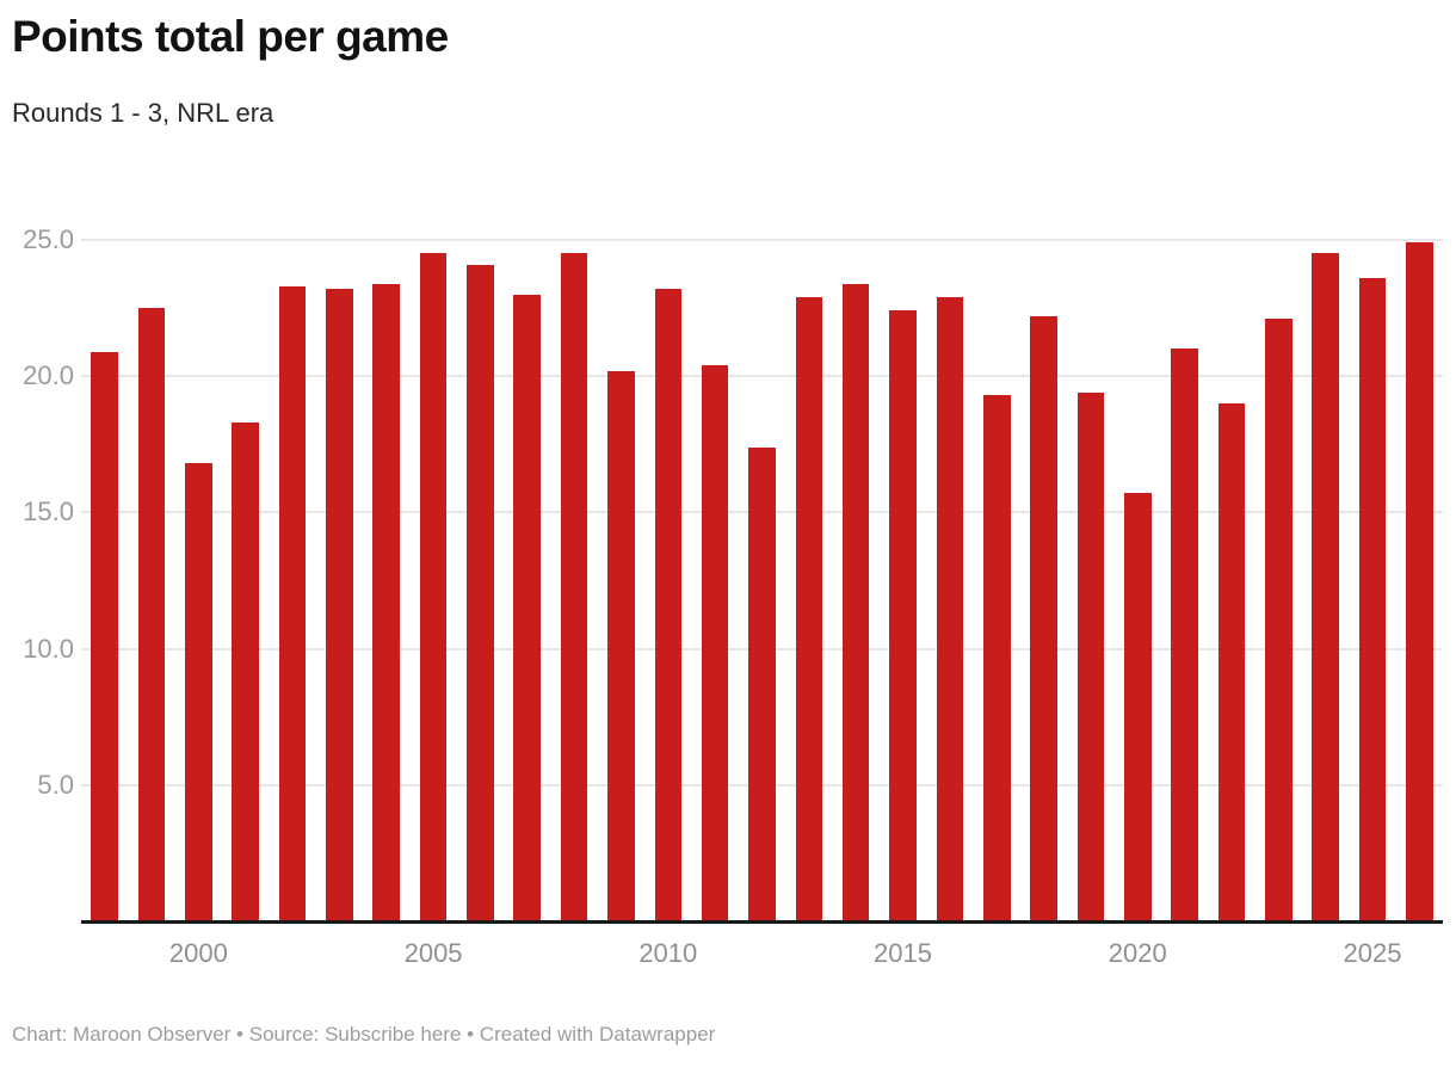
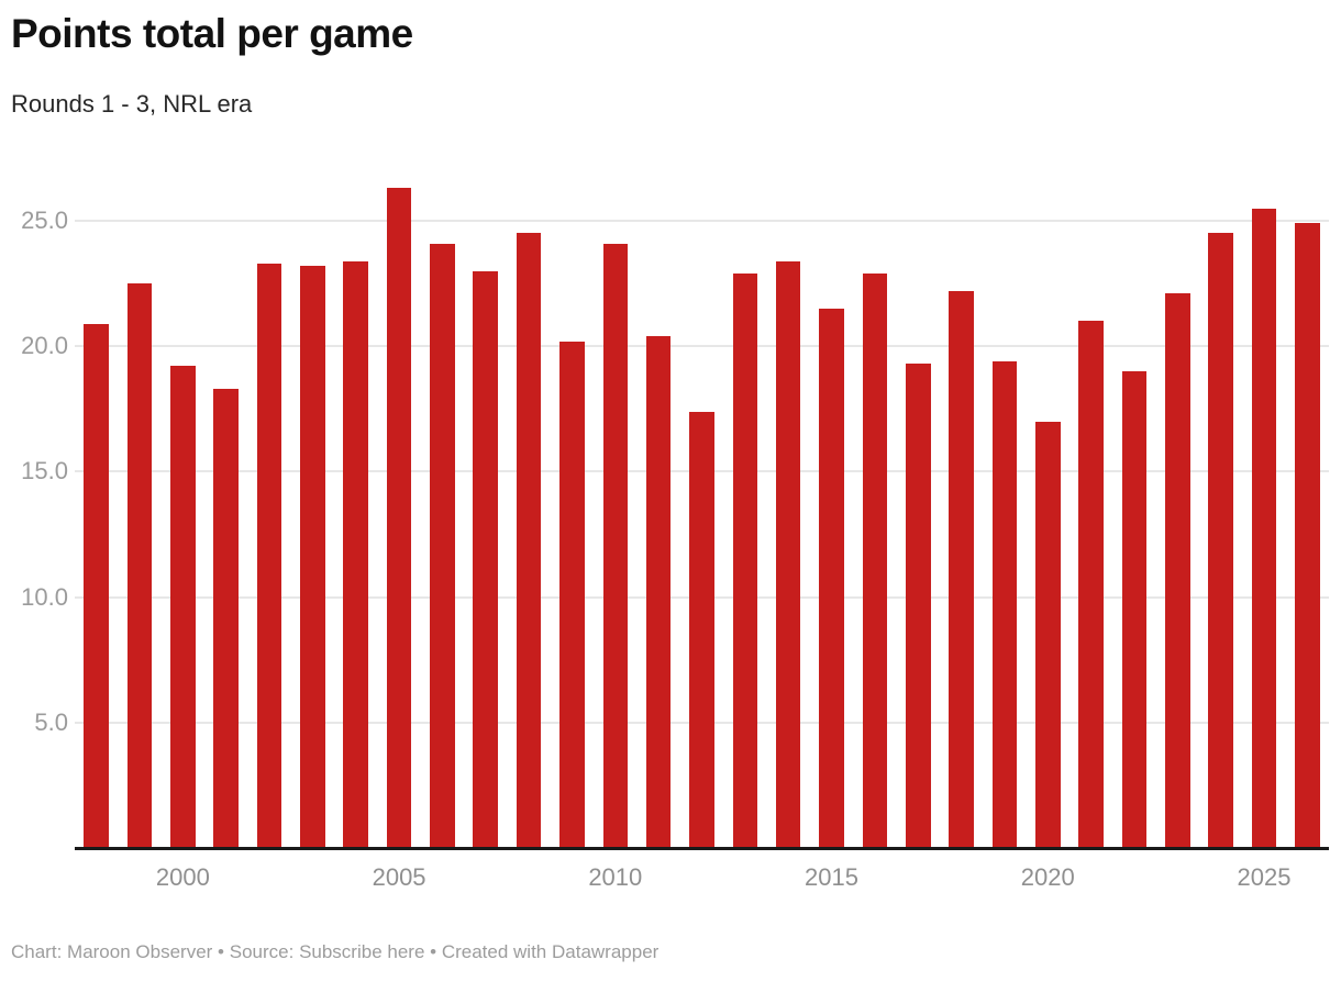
2000: 16.8 -> 19.2
2005: 24.5 -> 26.3
2010: 23.2 -> 24.1
2015: 22.4 -> 21.5
2020: 15.7 -> 17.0
2025: 23.6 -> 25.5
